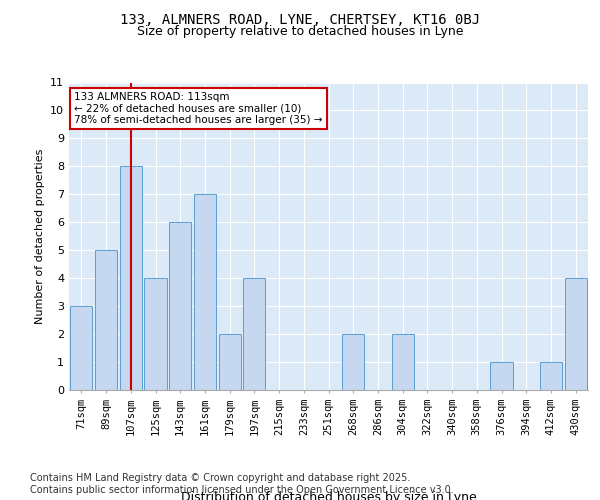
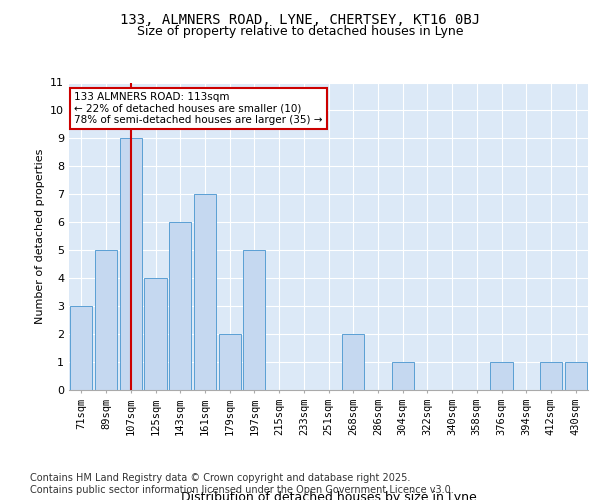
107sqm: 8 -> 9
197sqm: 4 -> 5
304sqm: 2 -> 1
430sqm: 4 -> 1
